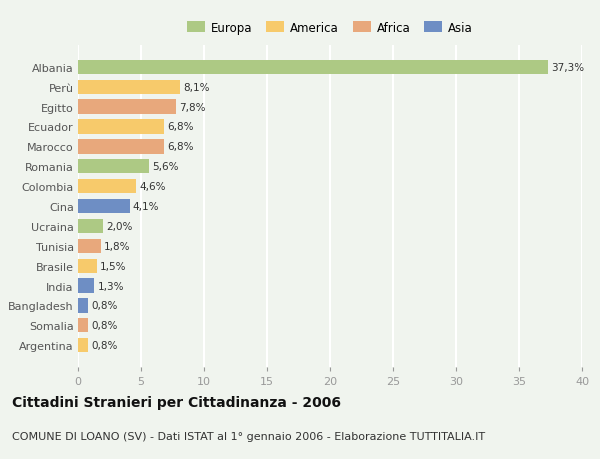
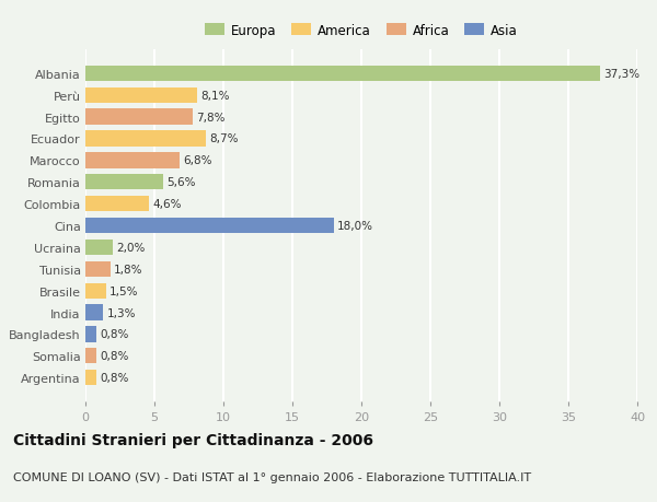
Ecuador: 6,8% -> 8,7%
Cina: 4,1% -> 18,0%
